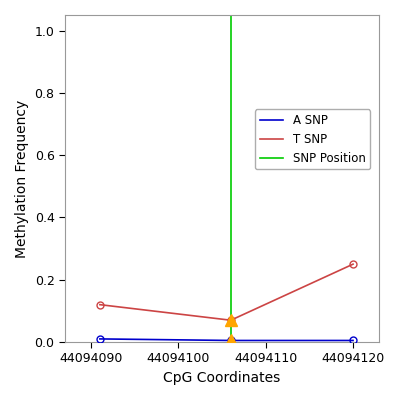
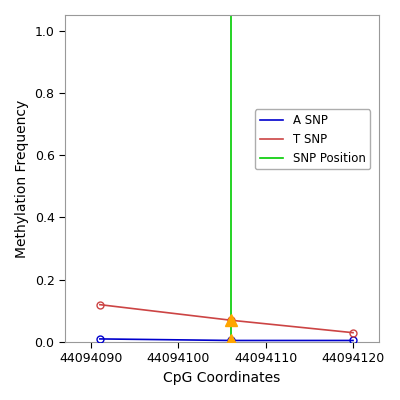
T SNP/44094120: 0.25 -> 0.03
